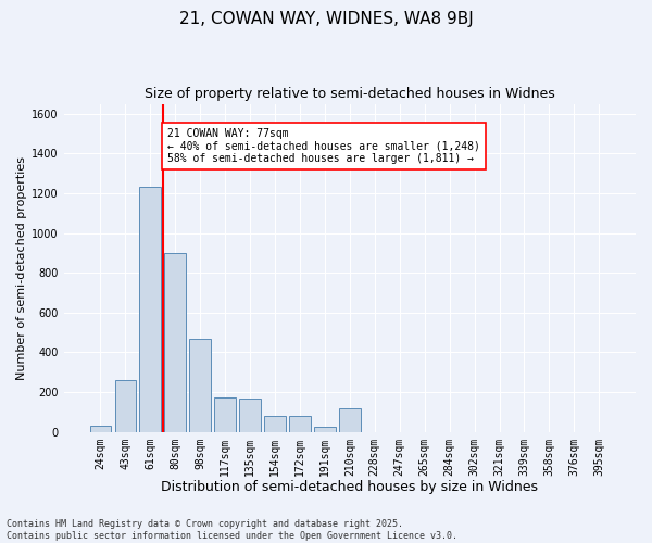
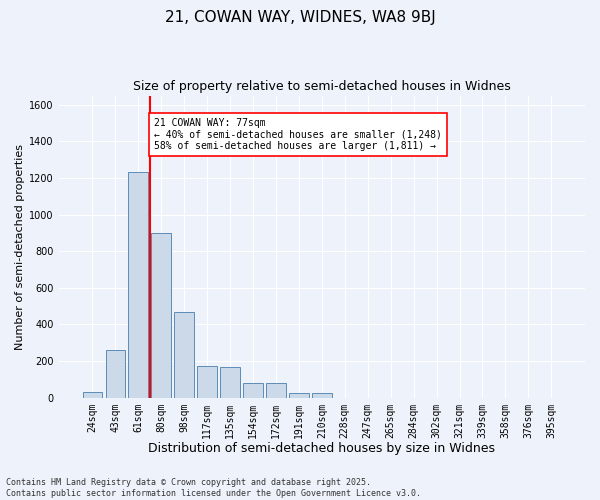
210sqm: 120 -> 30
